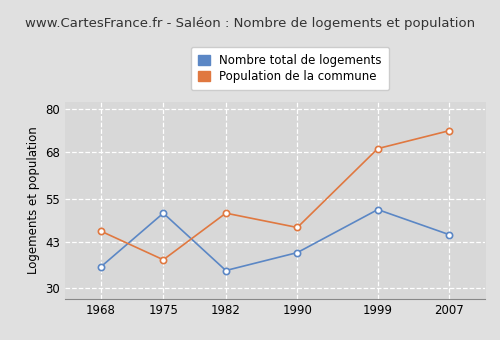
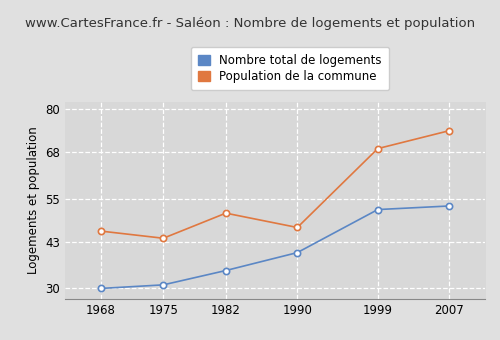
Nombre total de logements/1968: 36 -> 30
Nombre total de logements/1975: 51 -> 31
Population de la commune/1975: 38 -> 44
Nombre total de logements/2007: 45 -> 53
